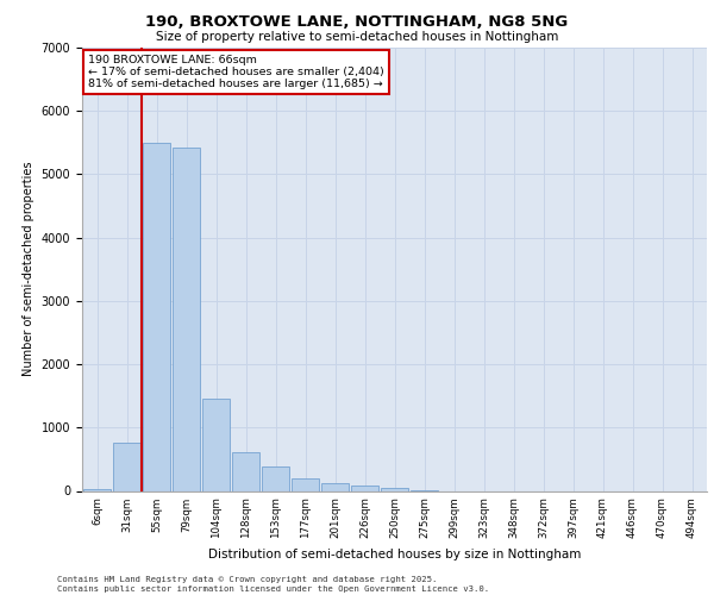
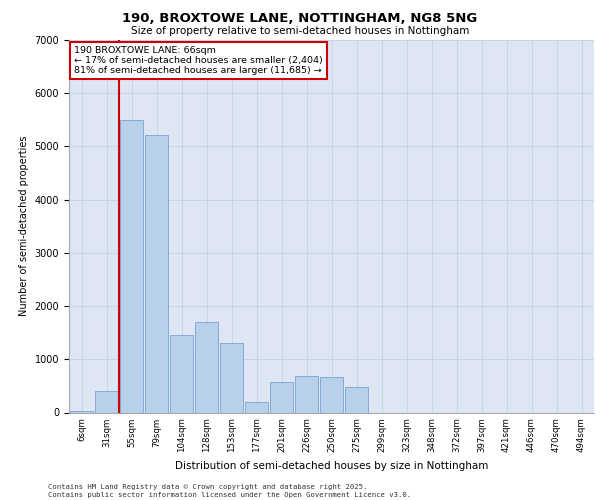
31sqm: 770 -> 400
79sqm: 5430 -> 5220
128sqm: 620 -> 1700
153sqm: 380 -> 1300
201sqm: 130 -> 580
226sqm: 90 -> 680
250sqm: 50 -> 660
275sqm: 10 -> 480
